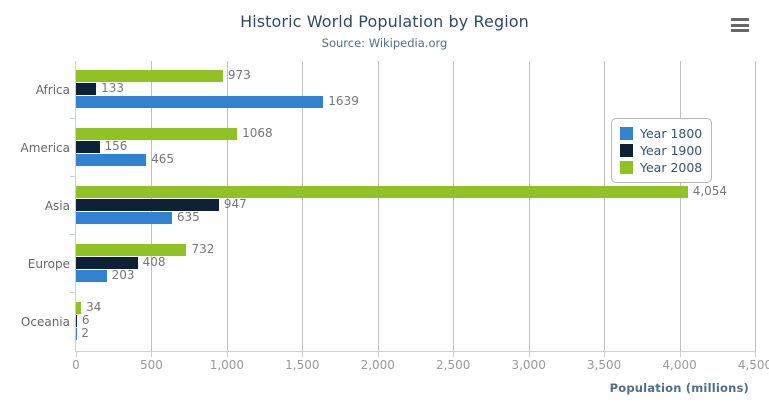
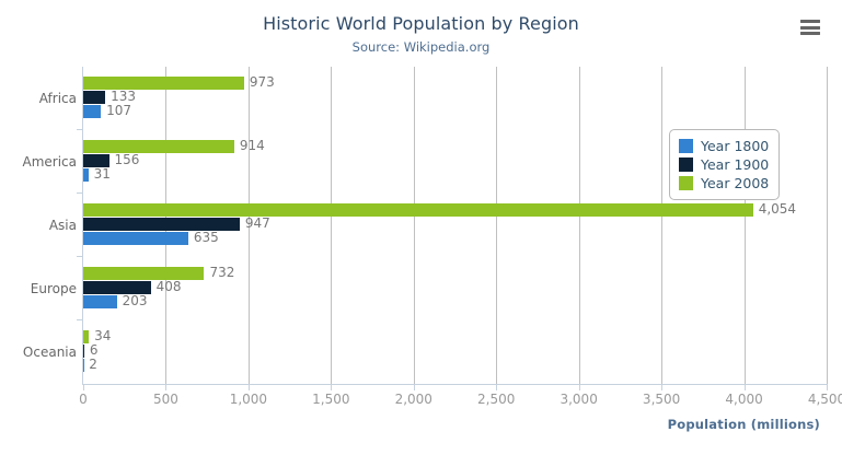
Year 1800/Africa: 1639 -> 107
Year 1800/America: 465 -> 31
Year 2008/America: 1068 -> 914
